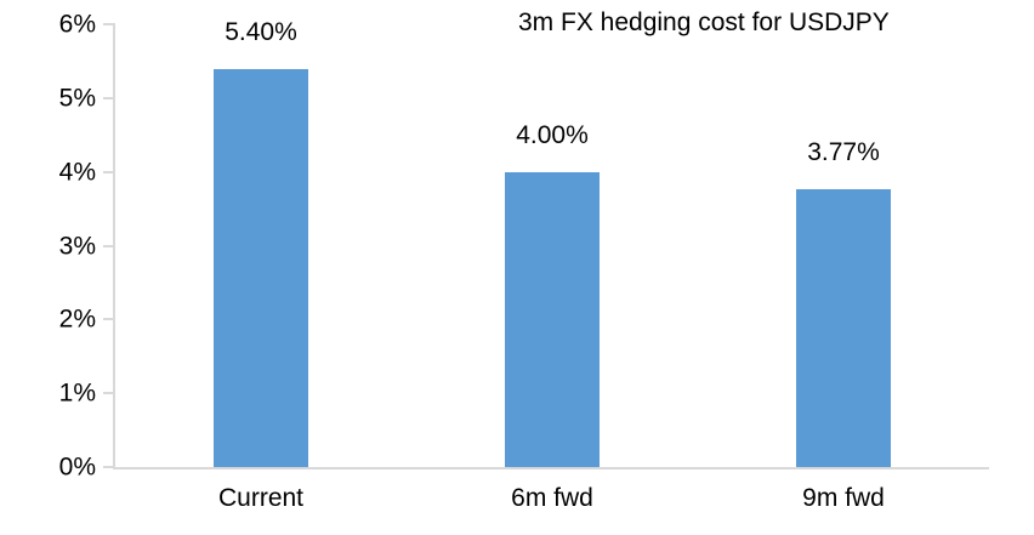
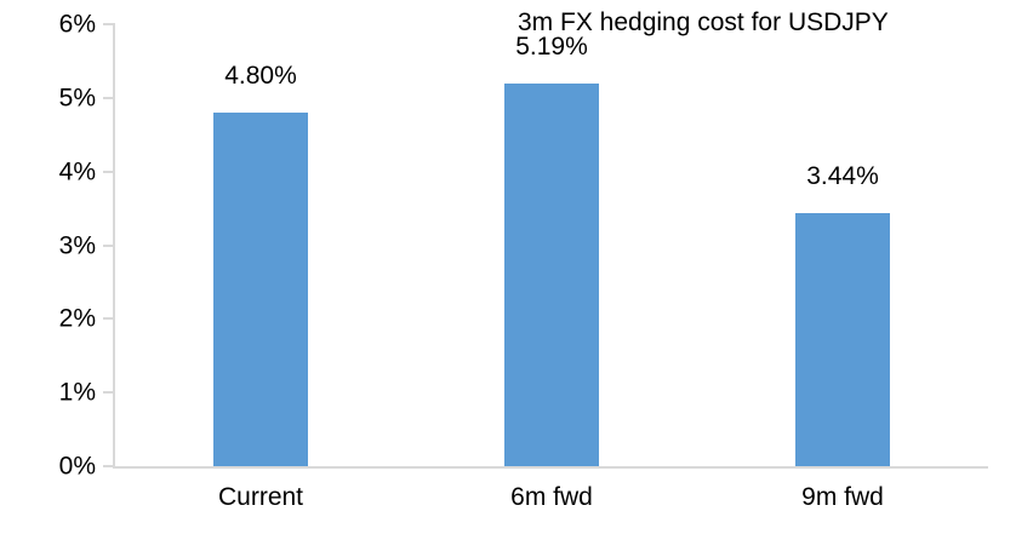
Current: 5.40% -> 4.80%
6m fwd: 4.00% -> 5.19%
9m fwd: 3.77% -> 3.44%
